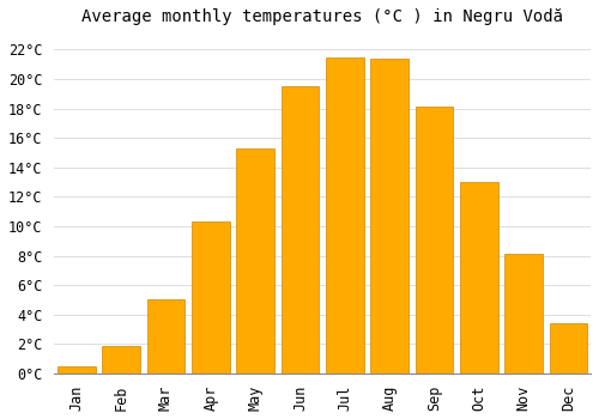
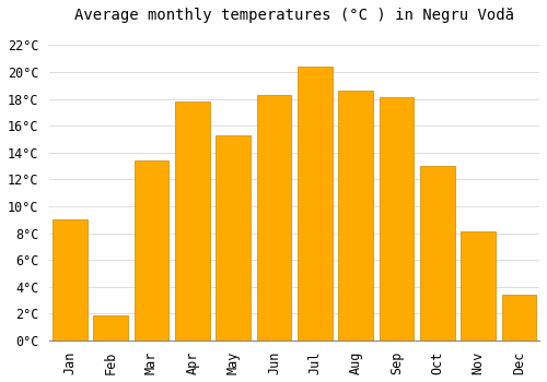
Jan: 0.5°C -> 9.0°C
Mar: 5.0°C -> 13.4°C
Apr: 10.3°C -> 17.8°C
Jun: 19.5°C -> 18.3°C
Jul: 21.5°C -> 20.4°C
Aug: 21.4°C -> 18.6°C
